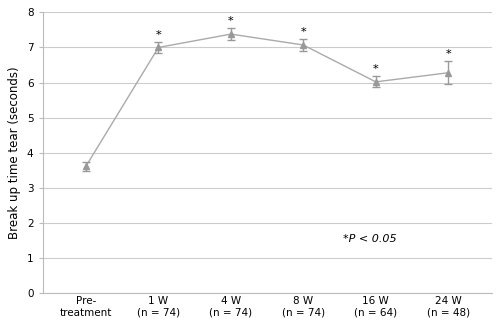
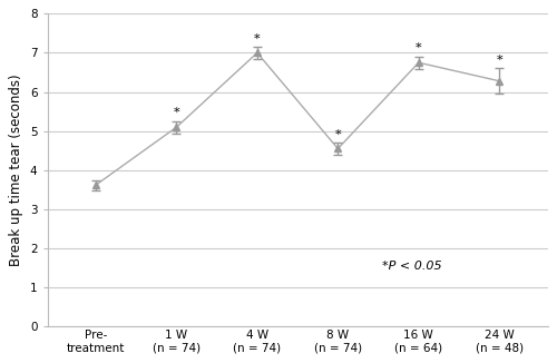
1 W (n = 74): 7.00 -> 5.10
4 W (n = 74): 7.38 -> 7.00
8 W (n = 74): 7.07 -> 4.55
16 W (n = 64): 6.02 -> 6.75
